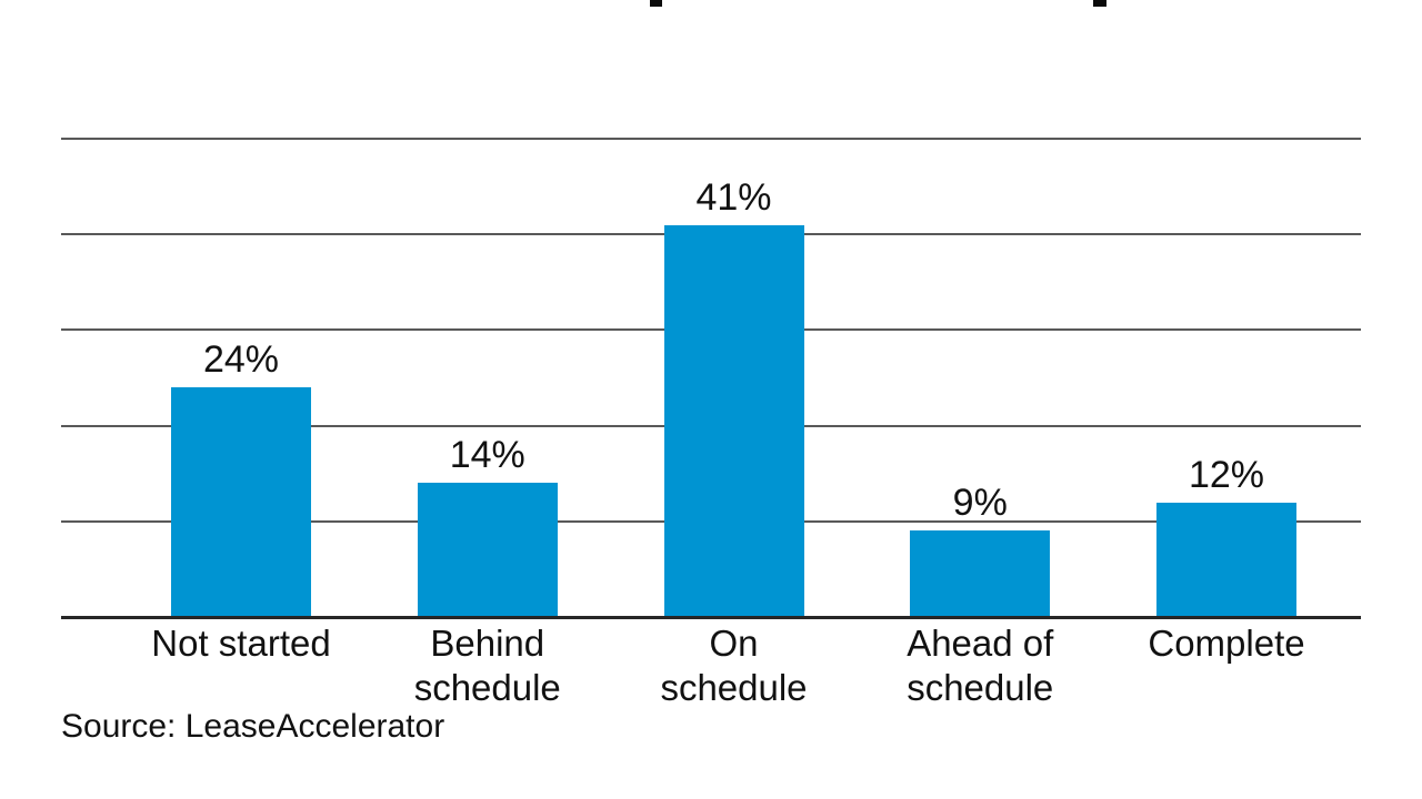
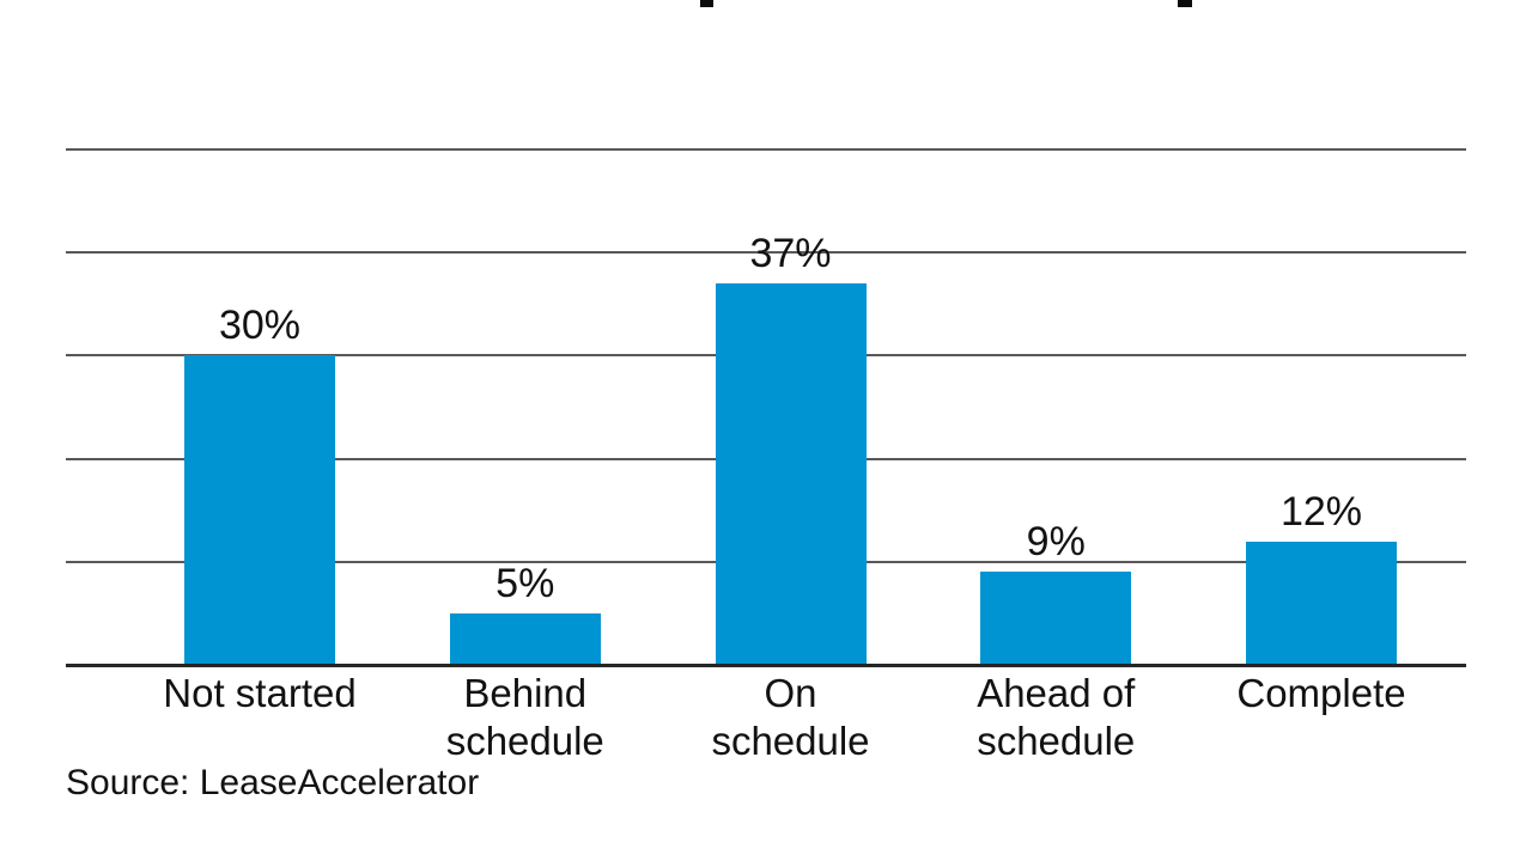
Not started: 24% -> 30%
Behind schedule: 14% -> 5%
On schedule: 41% -> 37%
